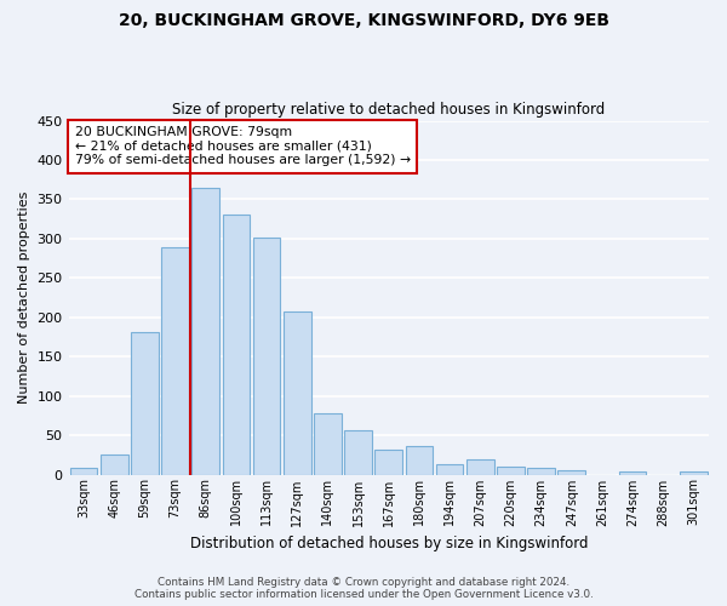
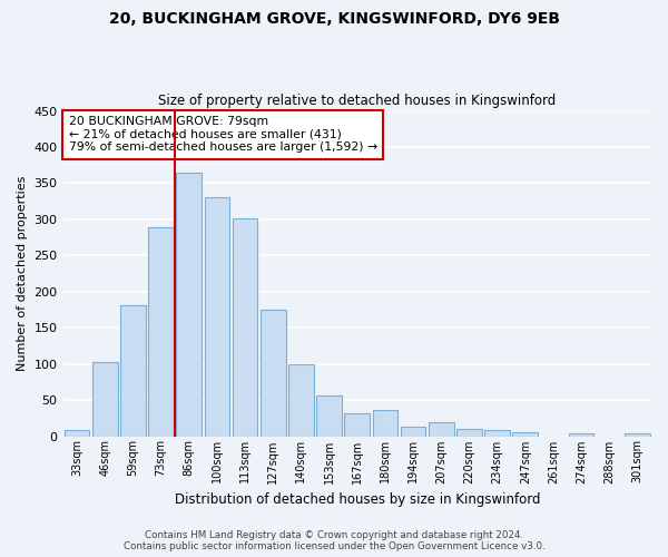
46sqm: 26 -> 103
127sqm: 208 -> 175
140sqm: 78 -> 100
